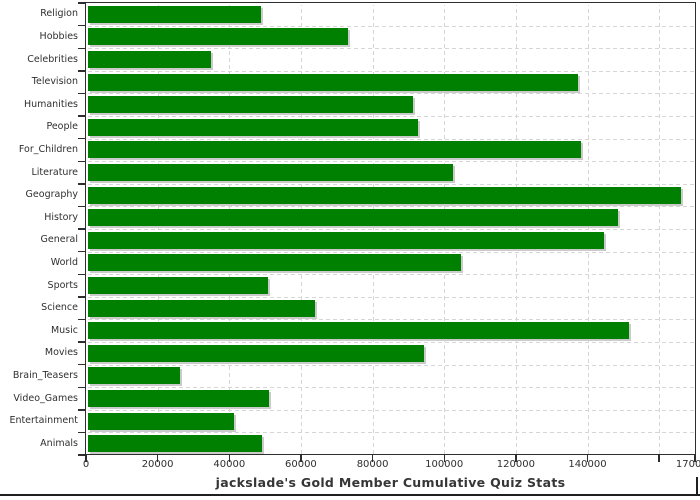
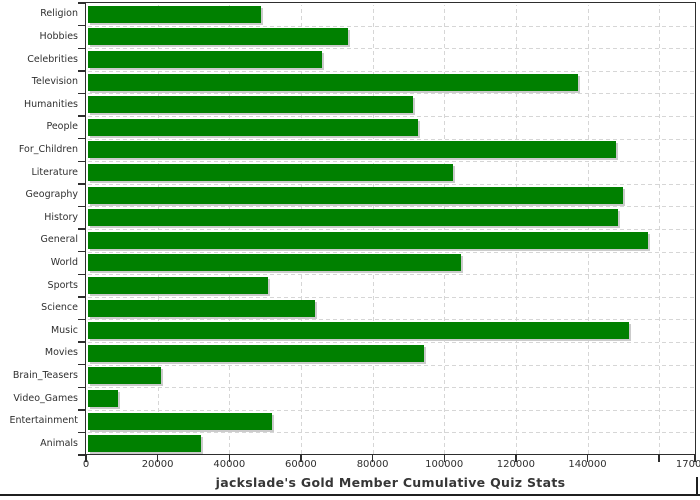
Celebrities: 35000 -> 66000
For_Children: 138000 -> 148000
Geography: 166000 -> 150000
General: 144000 -> 157000
Brain_Teasers: 26000 -> 21000
Video_Games: 51000 -> 9000
Entertainment: 41000 -> 52000
Animals: 49000 -> 32000
